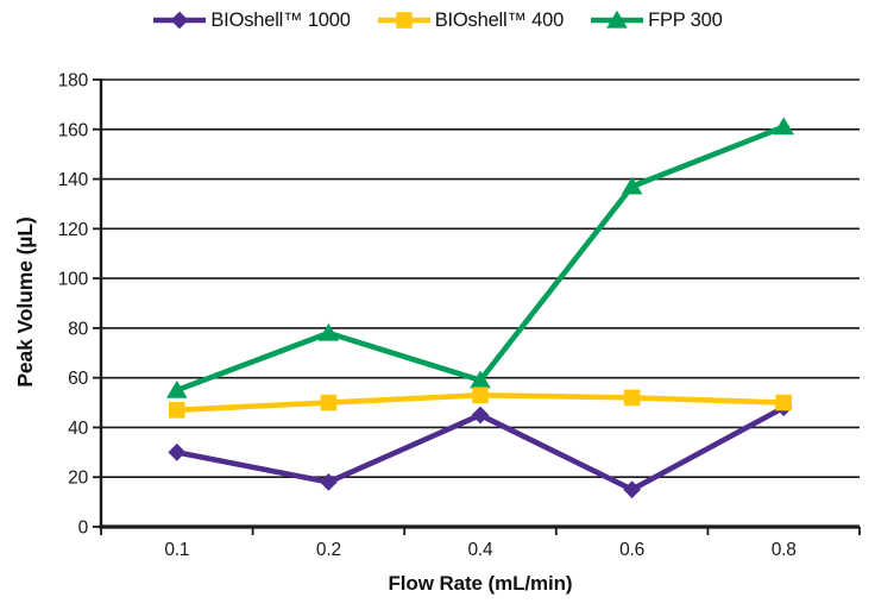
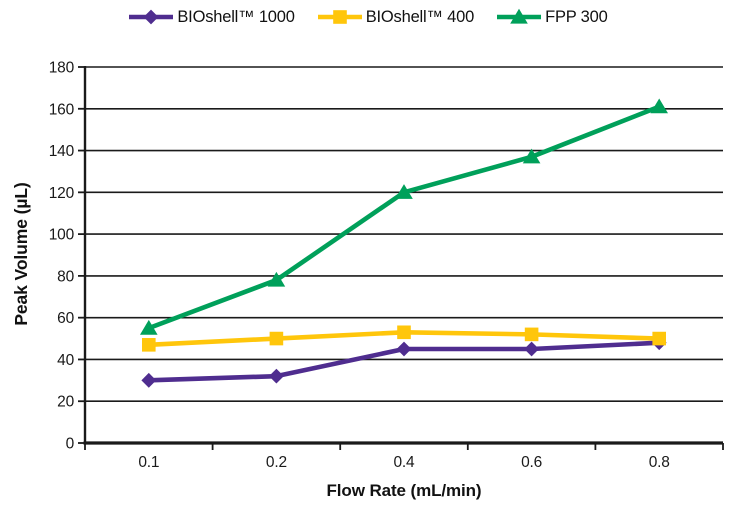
BIOshell™ 1000/0.2: 18 -> 32
FPP 300/0.4: 59 -> 120
BIOshell™ 1000/0.6: 15 -> 45
